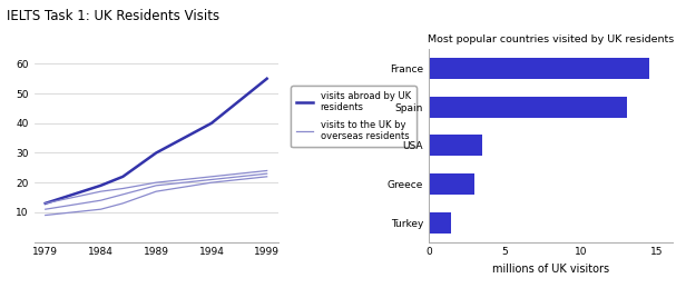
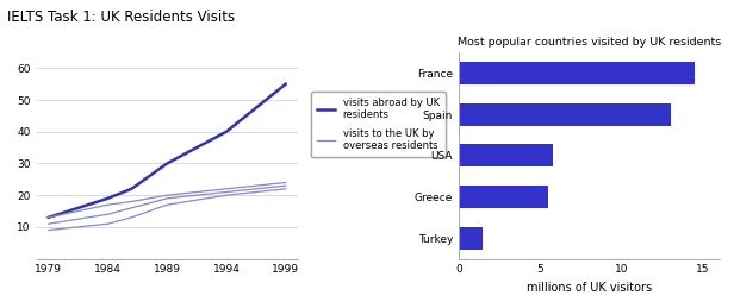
Most popular countries visited by UK residents/USA: 3.5 -> 5.8
Most popular countries visited by UK residents/Greece: 3.0 -> 5.5
